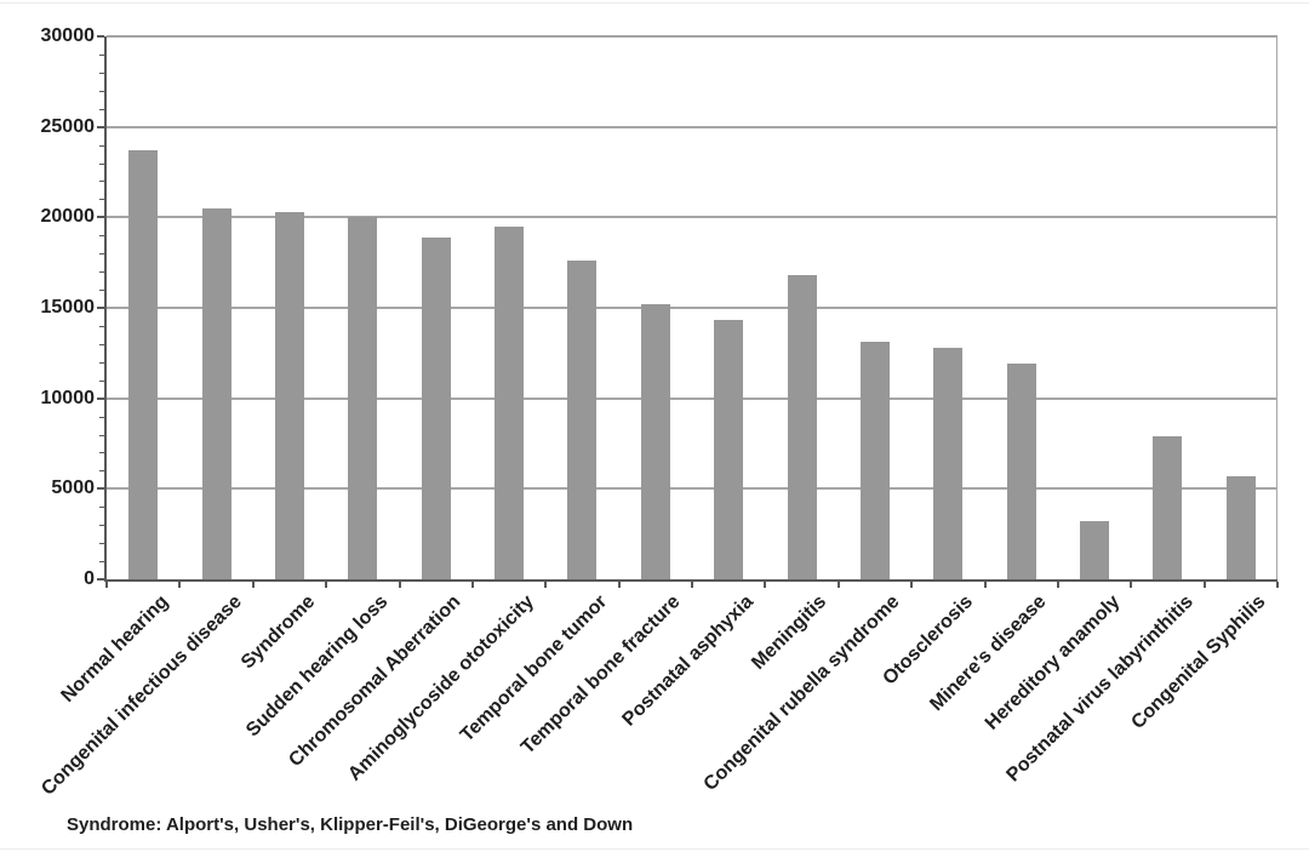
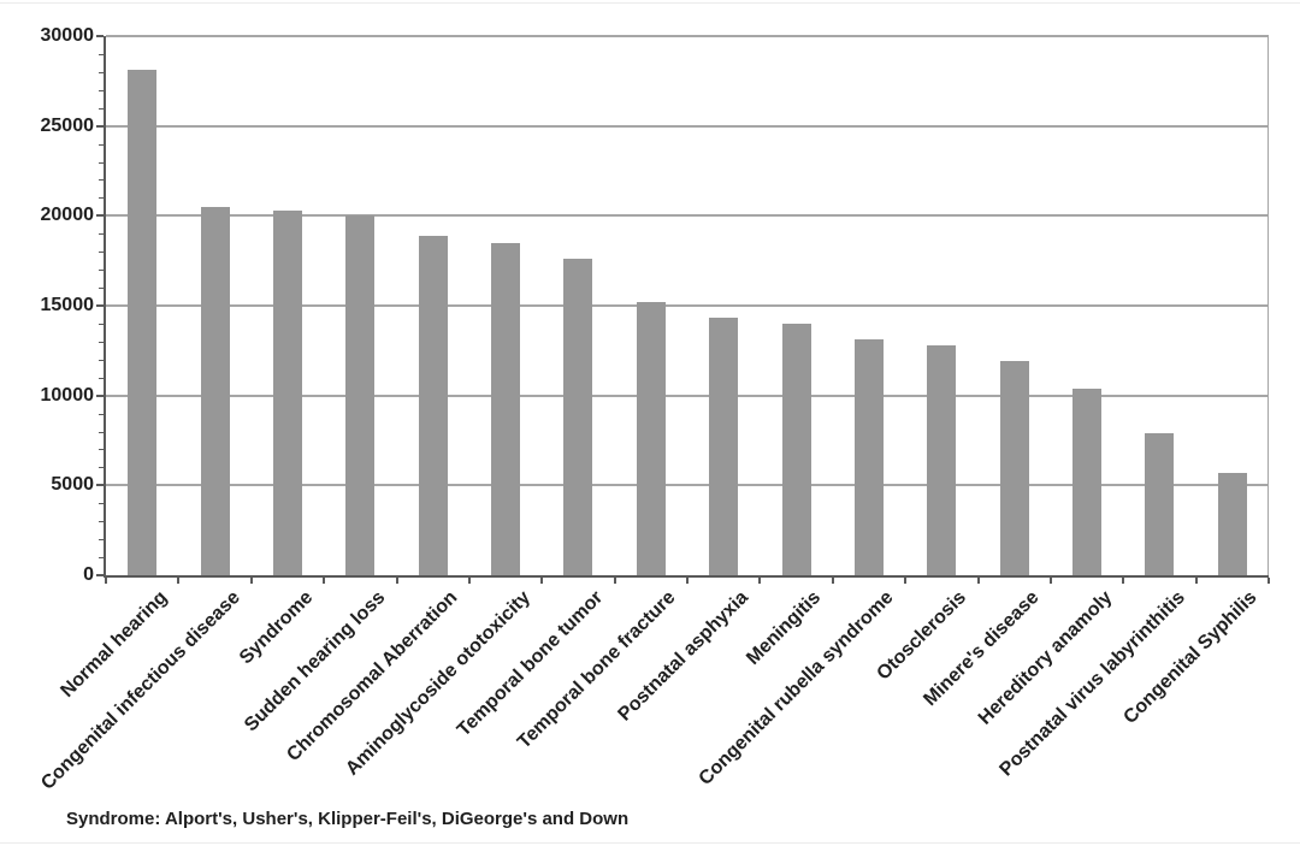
Normal hearing: 23700 -> 28100
Aminoglycoside ototoxicity: 19500 -> 18500
Meningitis: 16800 -> 14000
Hereditory anamoly: 3200 -> 10400
